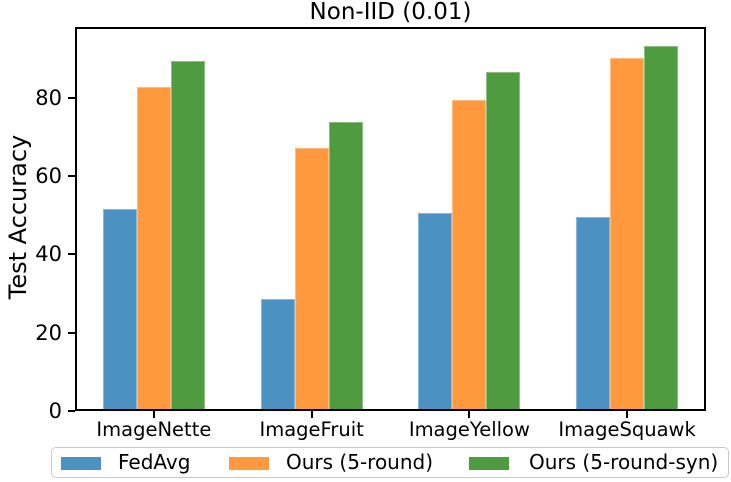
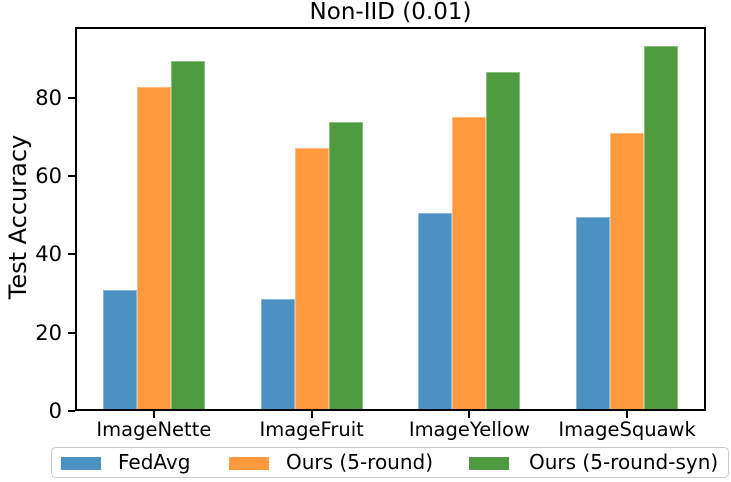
FedAvg/ImageNette: 52 -> 31
Ours (5-round)/ImageYellow: 79 -> 75
Ours (5-round)/ImageSquawk: 90 -> 71
